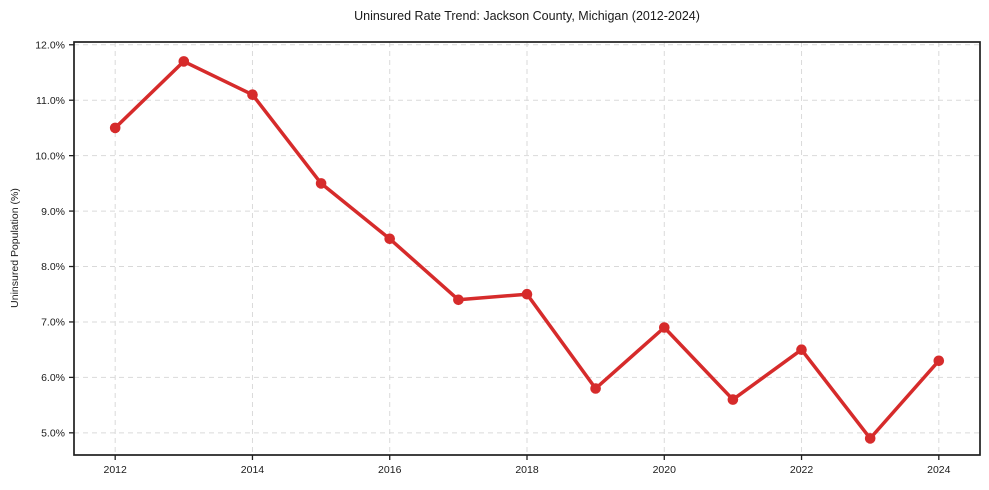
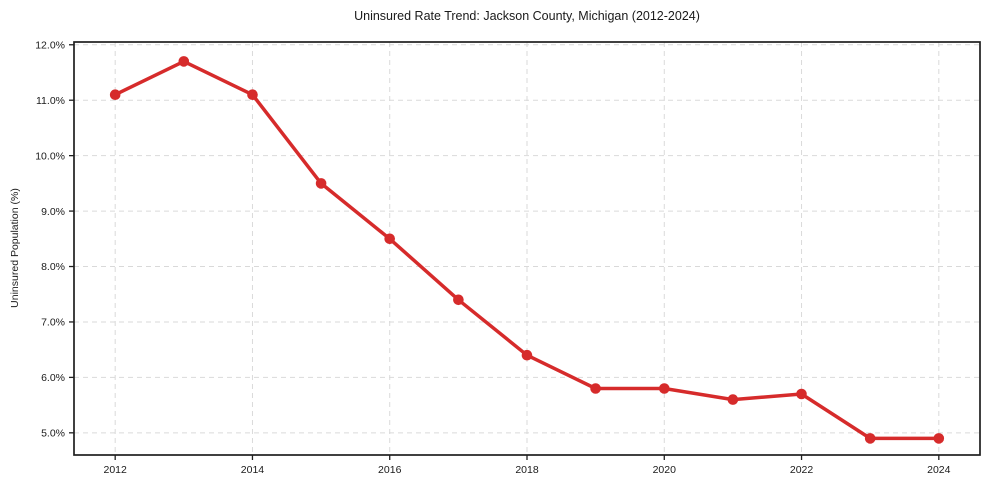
2012: 10.5% -> 11.1%
2018: 7.5% -> 6.4%
2020: 6.9% -> 5.8%
2022: 6.5% -> 5.7%
2024: 6.3% -> 4.9%
